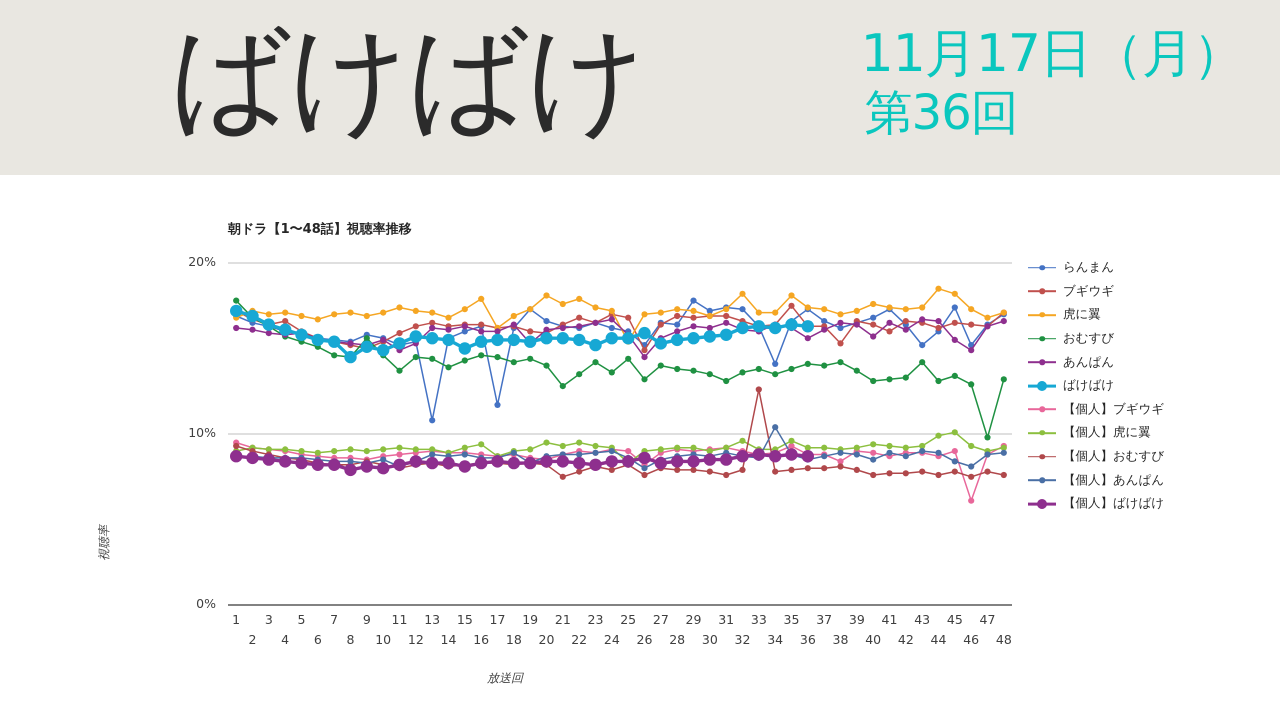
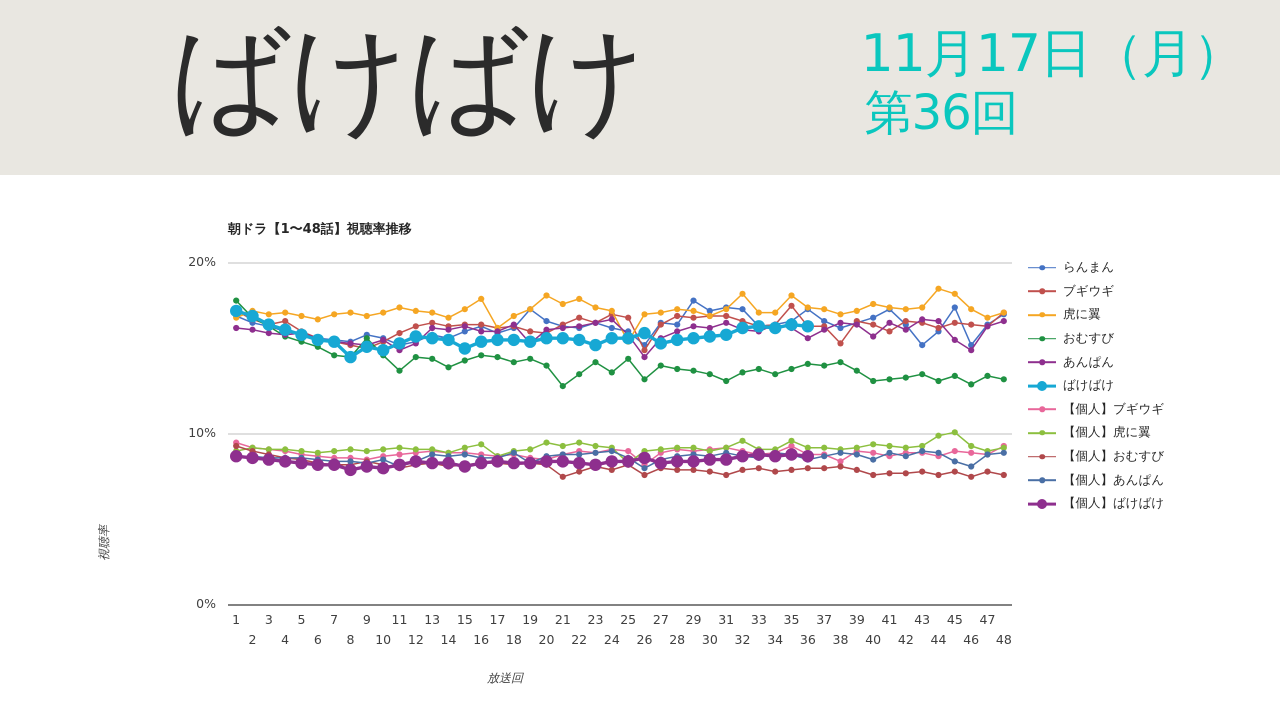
らんまん/13: 10.8% -> 15.8%
らんまん/17: 11.7% -> 15.9%
【個人】おむすび/33: 12.6% -> 8.0%
らんまん/34: 14.1% -> 16.4%
【個人】あんぱん/34: 10.4% -> 8.9%
おむすび/43: 14.2% -> 13.5%
【個人】ブギウギ/46: 6.1% -> 8.9%
おむすび/47: 9.8% -> 13.4%
